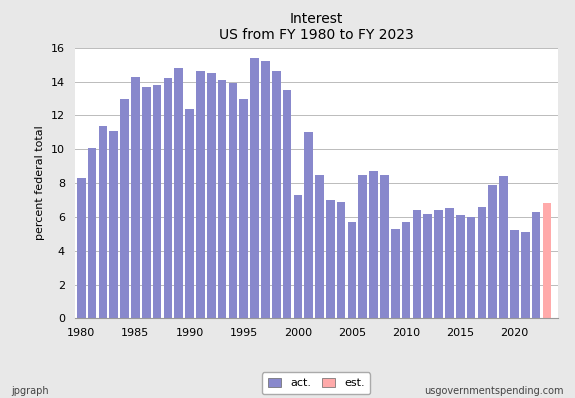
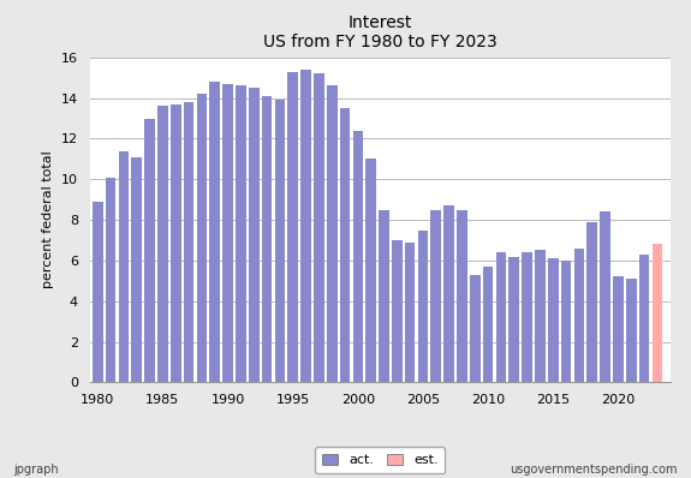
1980: 8.3 -> 8.9
1985: 14.3 -> 13.6
1990: 12.4 -> 14.7
1995: 13.0 -> 15.3
2000: 7.3 -> 12.4
2005: 5.7 -> 7.5
